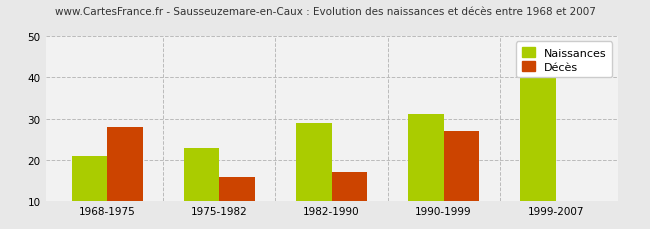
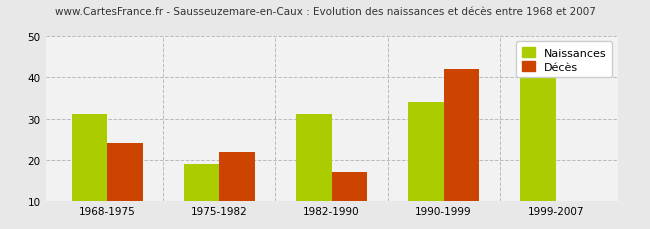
Naissances/1968-1975: 21 -> 31
Décès/1968-1975: 28 -> 24
Naissances/1975-1982: 23 -> 19
Décès/1975-1982: 16 -> 22
Naissances/1982-1990: 29 -> 31
Naissances/1990-1999: 31 -> 34
Décès/1990-1999: 27 -> 42
